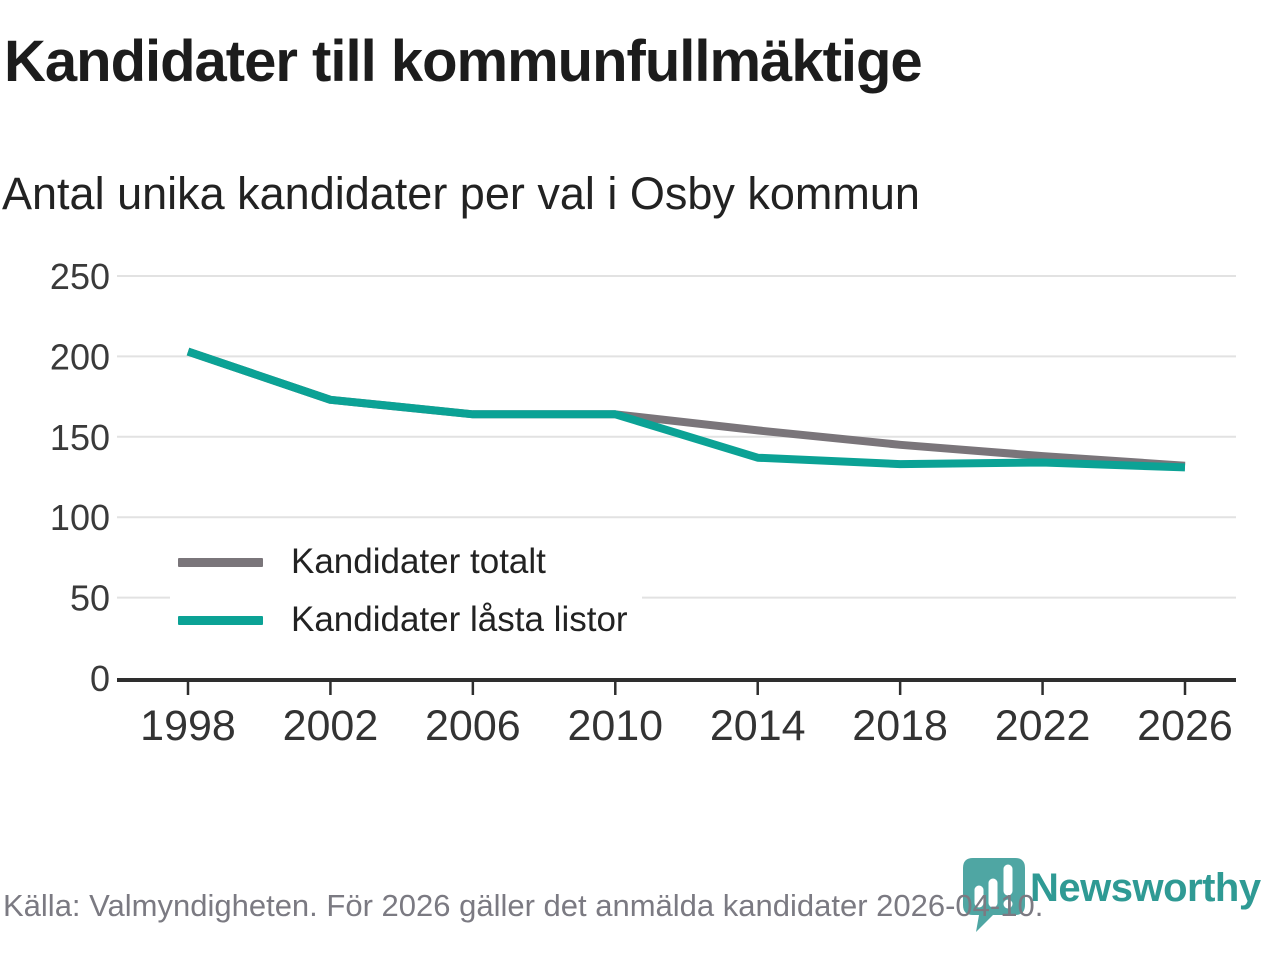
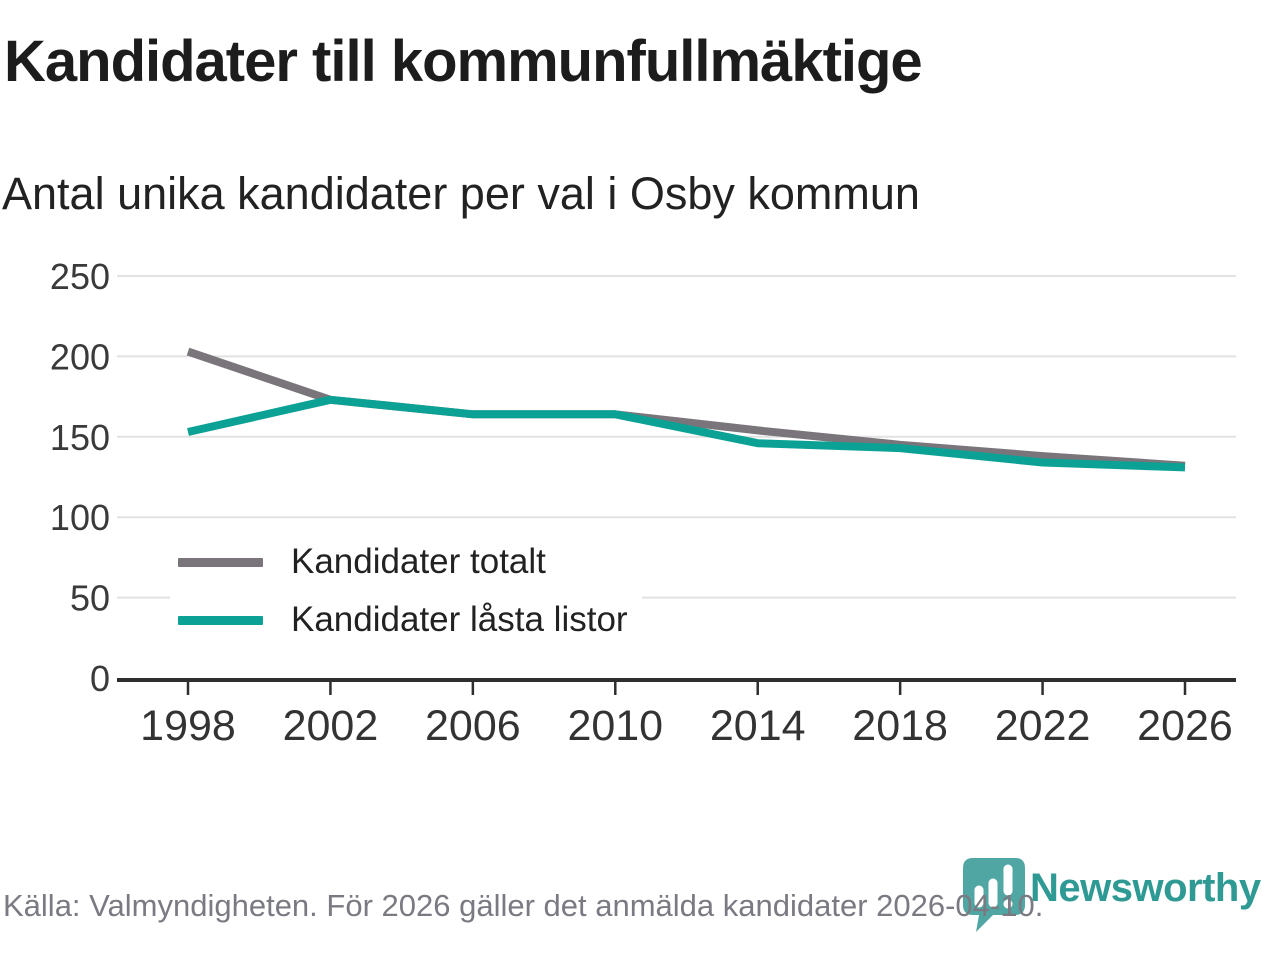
Kandidater låsta listor/1998: 203 -> 153
Kandidater låsta listor/2014: 137 -> 146
Kandidater låsta listor/2018: 133 -> 143
